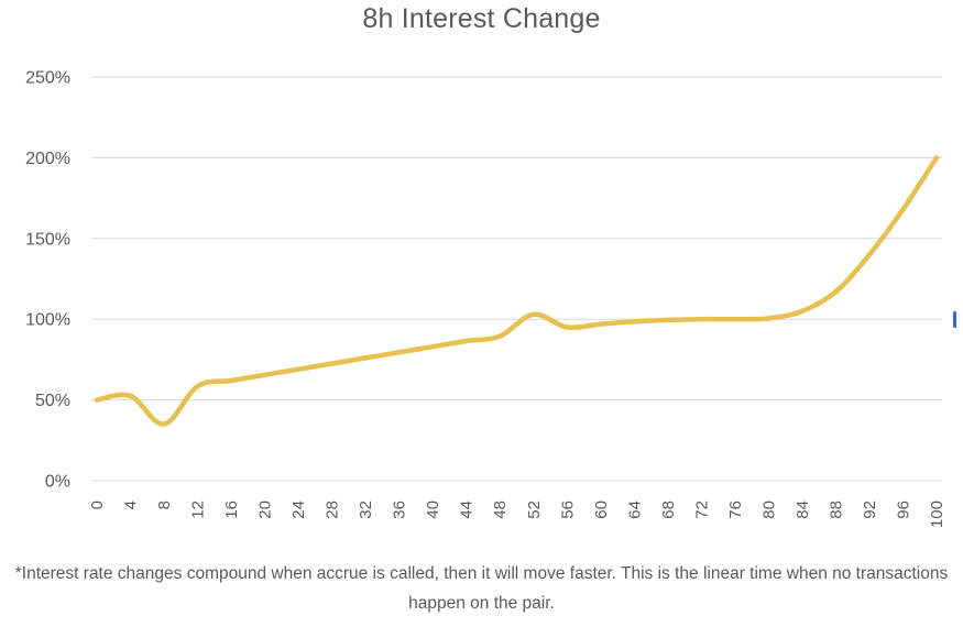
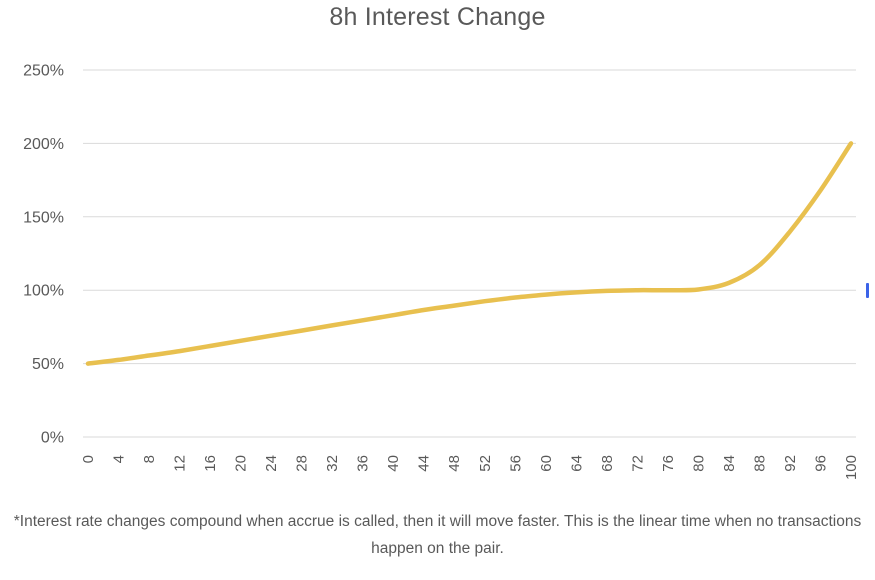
8: 35% -> 56%
52: 103% -> 92%
